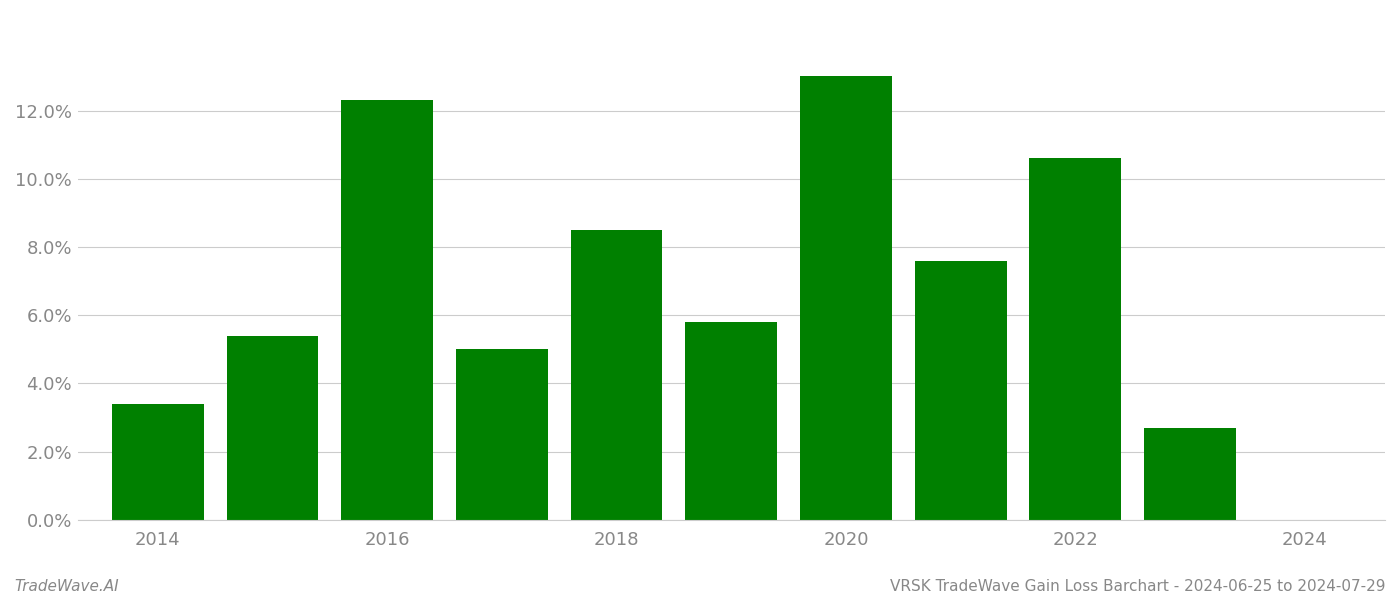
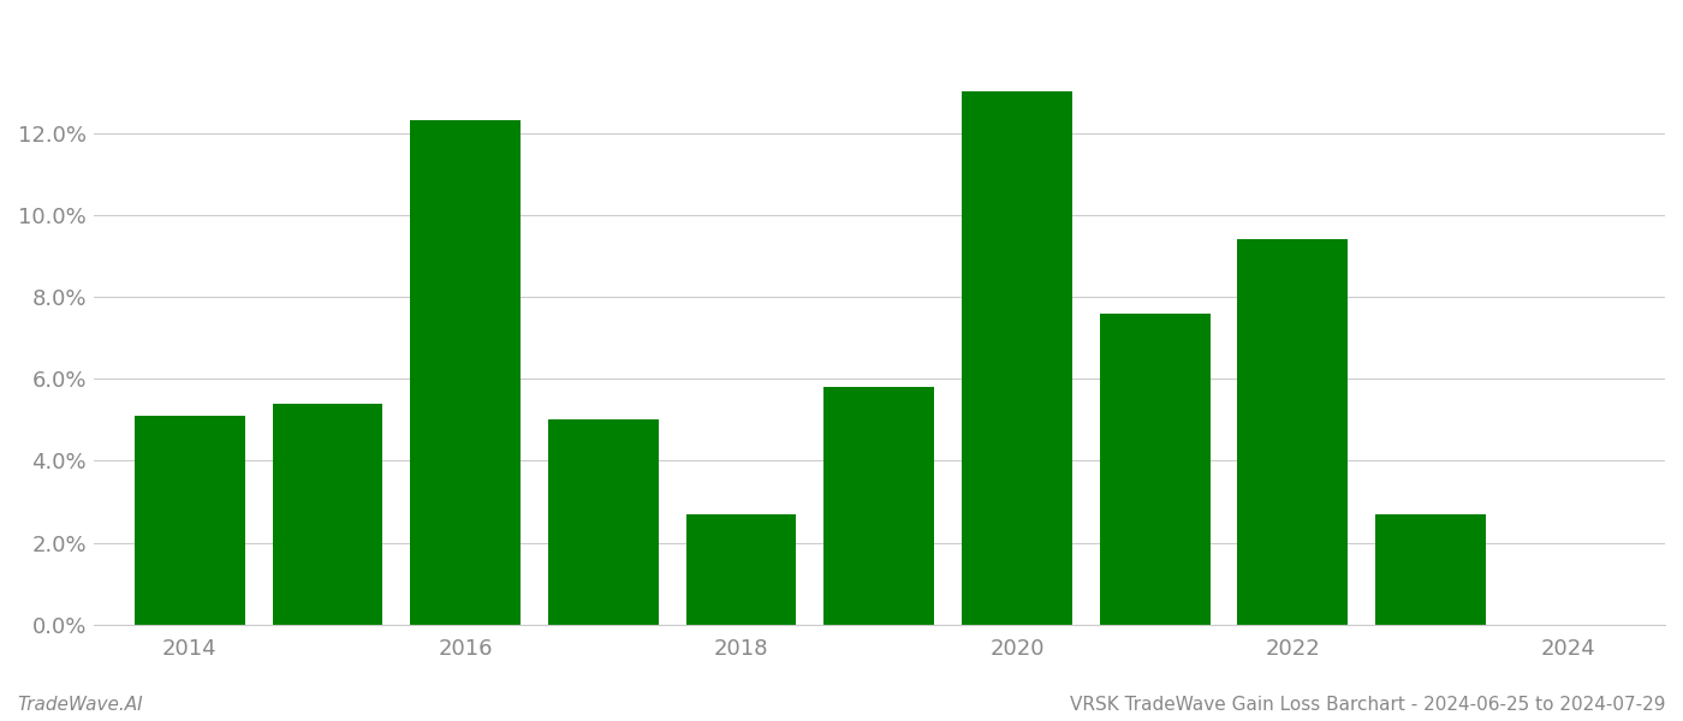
2014: 3.4% -> 5.1%
2018: 8.5% -> 2.7%
2022: 10.6% -> 9.4%
